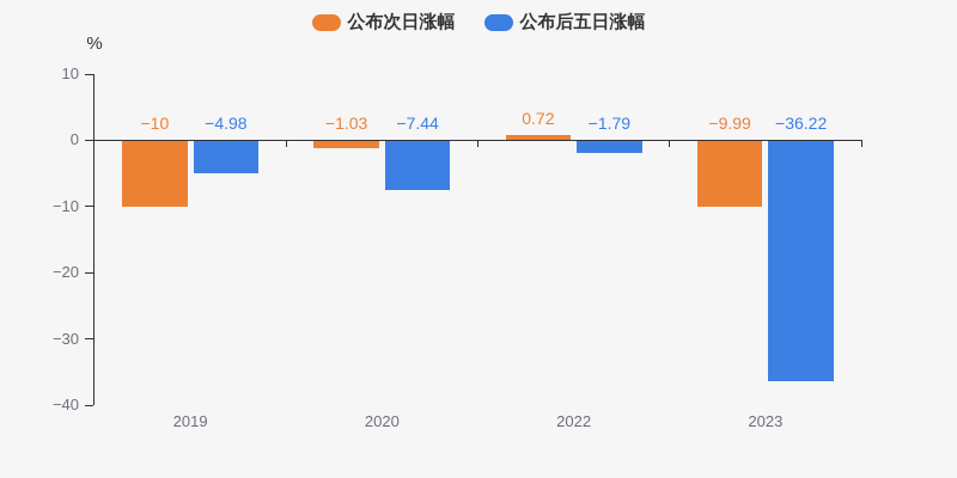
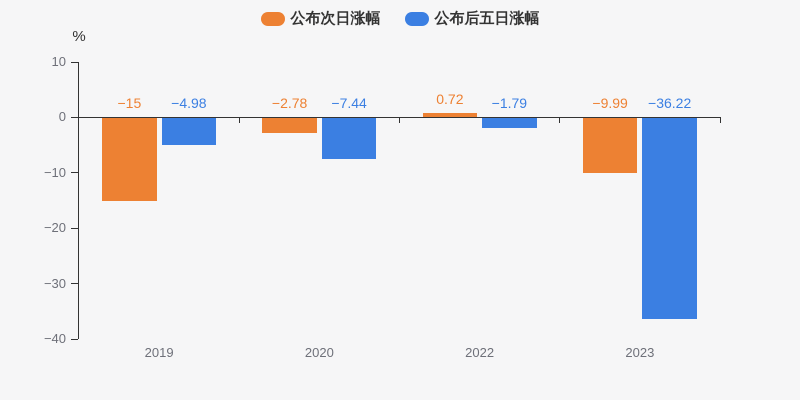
公布次日涨幅/2019: −10 -> −15
公布次日涨幅/2020: −1.03 -> −2.78
